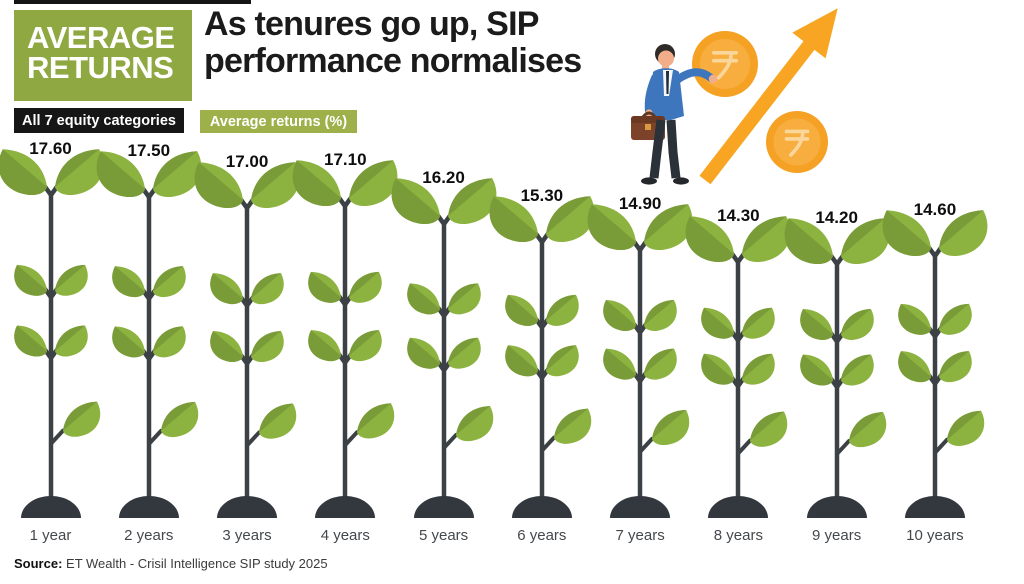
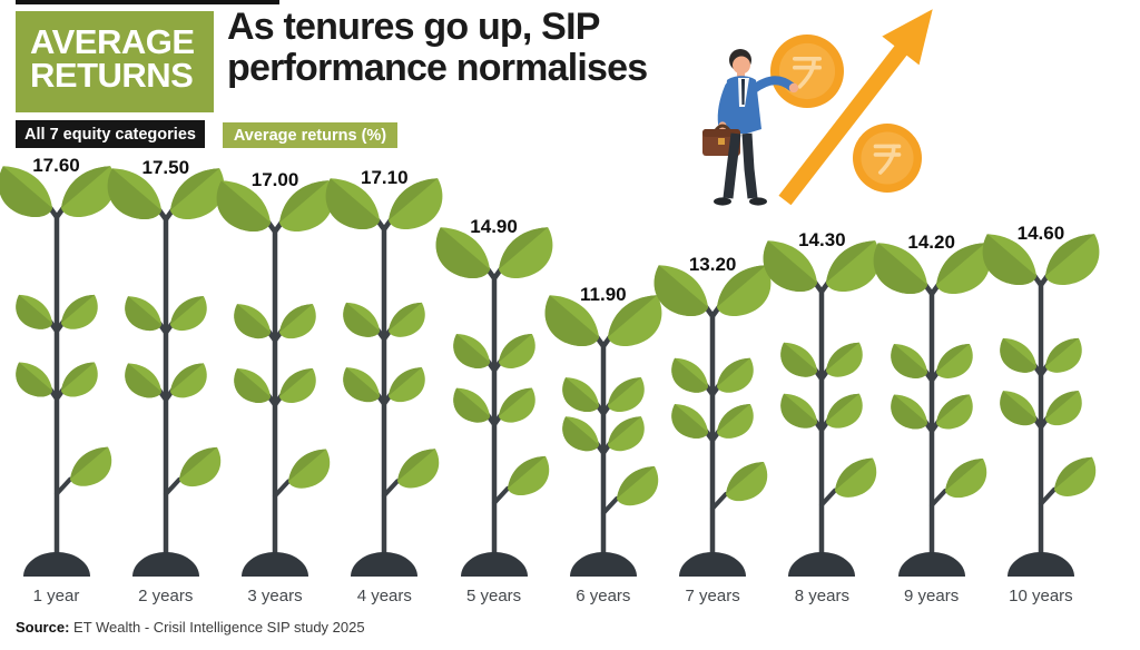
5 years: 16.20 -> 14.90
6 years: 15.30 -> 11.90
7 years: 14.90 -> 13.20
